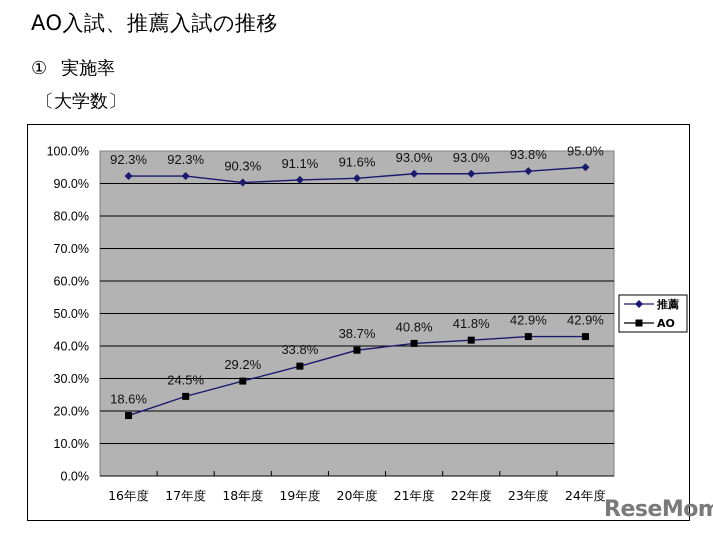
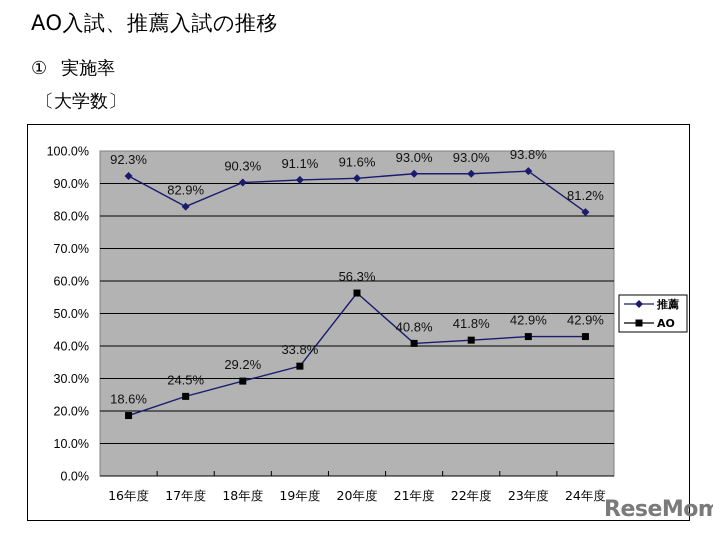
推薦/17年度: 92.3% -> 82.9%
AO/20年度: 38.7% -> 56.3%
推薦/24年度: 95.0% -> 81.2%
